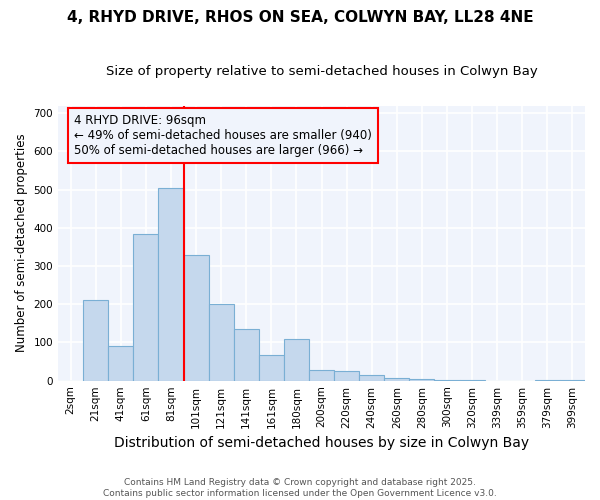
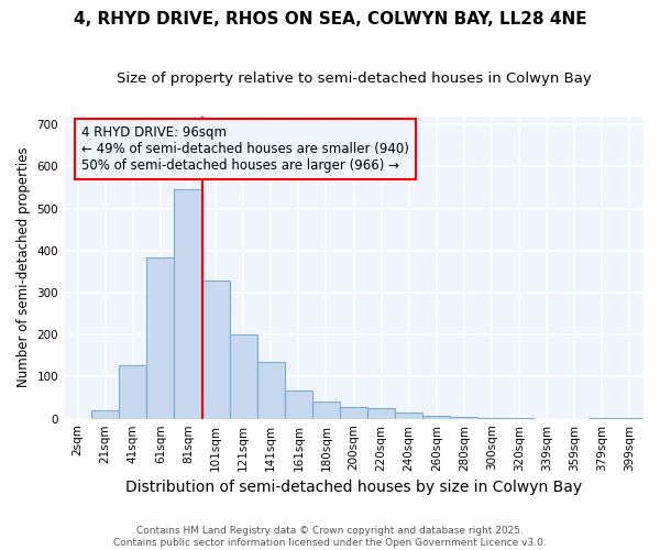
21sqm: 210 -> 20
41sqm: 90 -> 128
81sqm: 505 -> 545
180sqm: 110 -> 42
